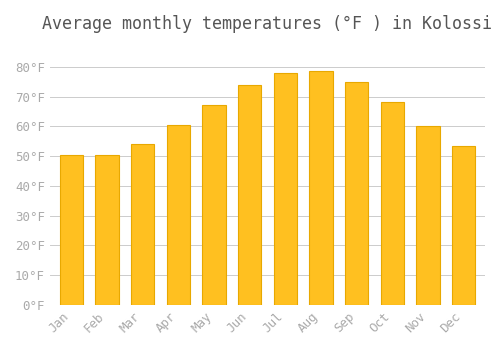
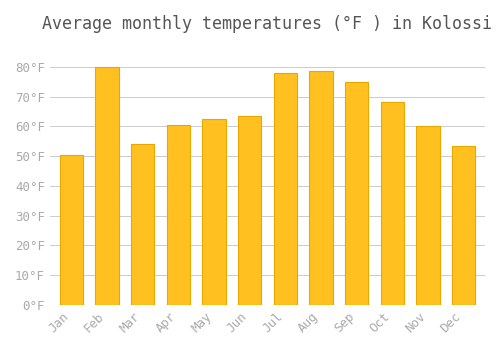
Feb: 50.5°F -> 80.0°F
May: 67.0°F -> 62.5°F
Jun: 74.0°F -> 63.5°F
